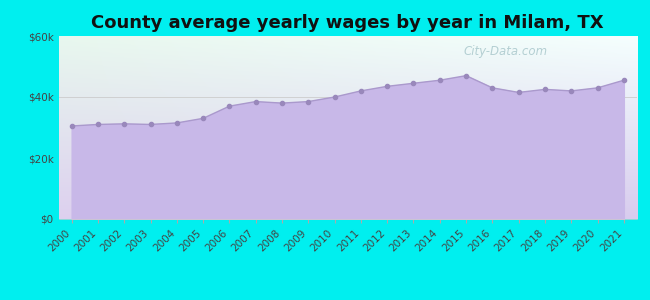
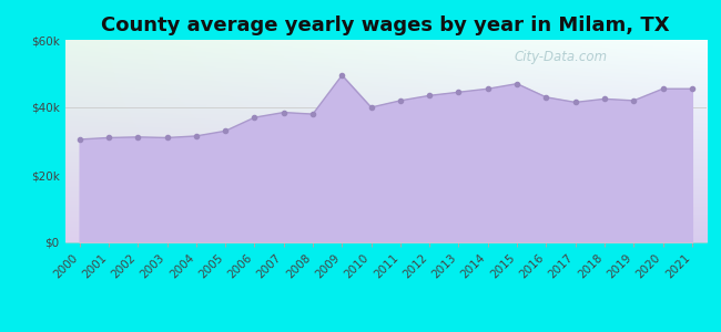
2009: $38.5k -> $49.5k
2020: $43.0k -> $45.5k
